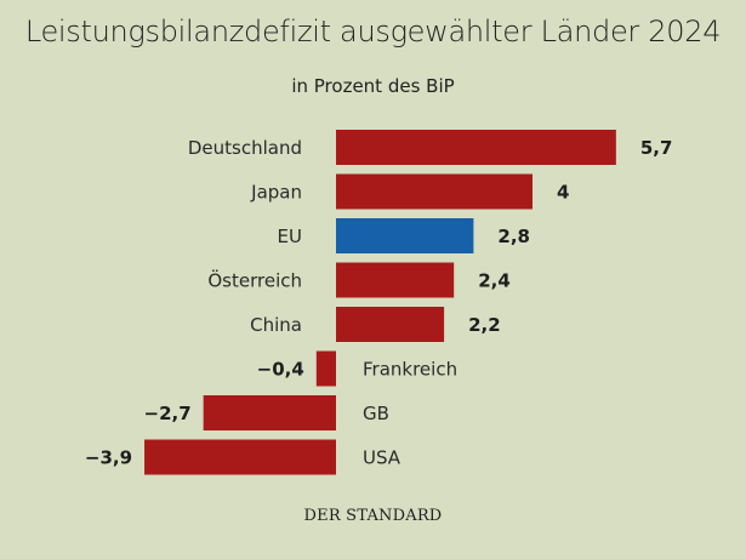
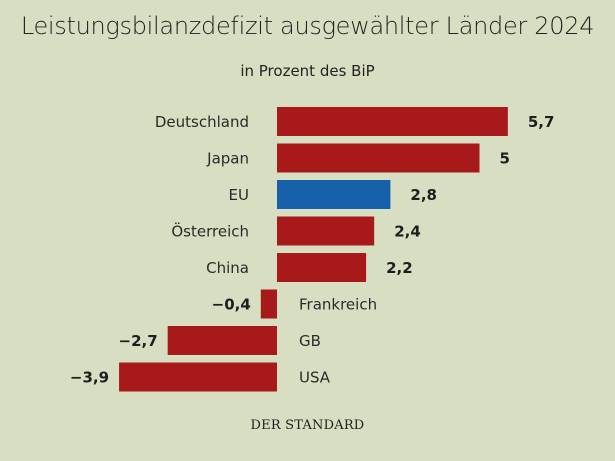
Japan: 4 -> 5
